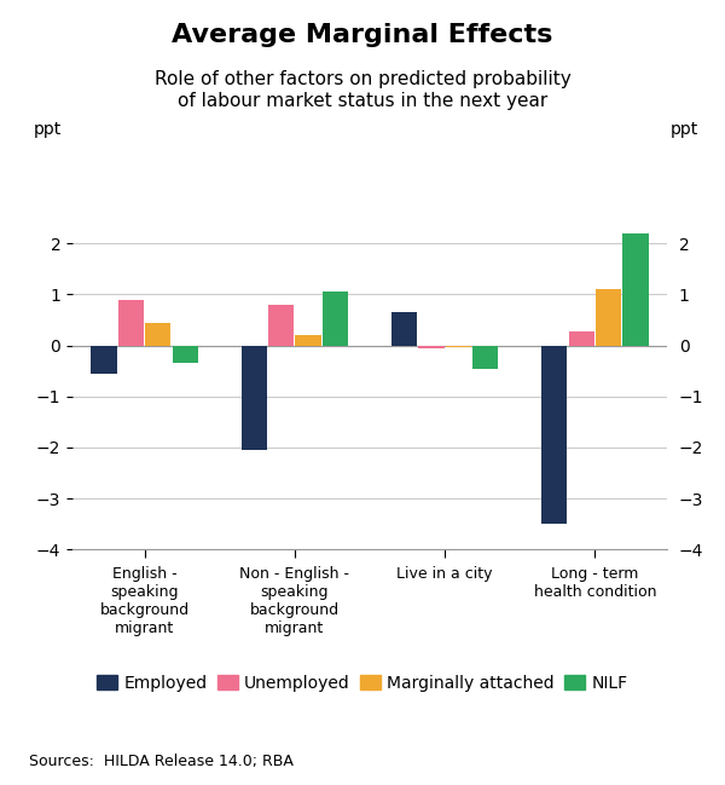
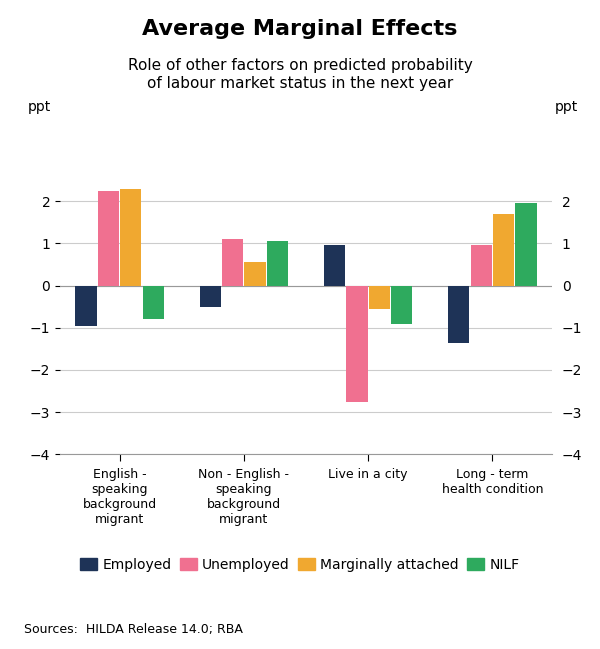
Employed/English - speaking background migrant: -0.55 -> -0.95
Unemployed/English - speaking background migrant: 0.90 -> 2.25
Marginally attached/English - speaking background migrant: 0.45 -> 2.30
NILF/English - speaking background migrant: -0.35 -> -0.80
Employed/Non - English - speaking background migrant: -2.05 -> -0.50
Unemployed/Non - English - speaking background migrant: 0.80 -> 1.10
Marginally attached/Non - English - speaking background migrant: 0.20 -> 0.55
Employed/Live in a city: 0.65 -> 0.95
Unemployed/Live in a city: -0.05 -> -2.75
Marginally attached/Live in a city: -0.03 -> -0.55
NILF/Live in a city: -0.45 -> -0.90
Employed/Long - term health condition: -3.50 -> -1.35
Unemployed/Long - term health condition: 0.28 -> 0.95
Marginally attached/Long - term health condition: 1.10 -> 1.70
NILF/Long - term health condition: 2.20 -> 1.95
